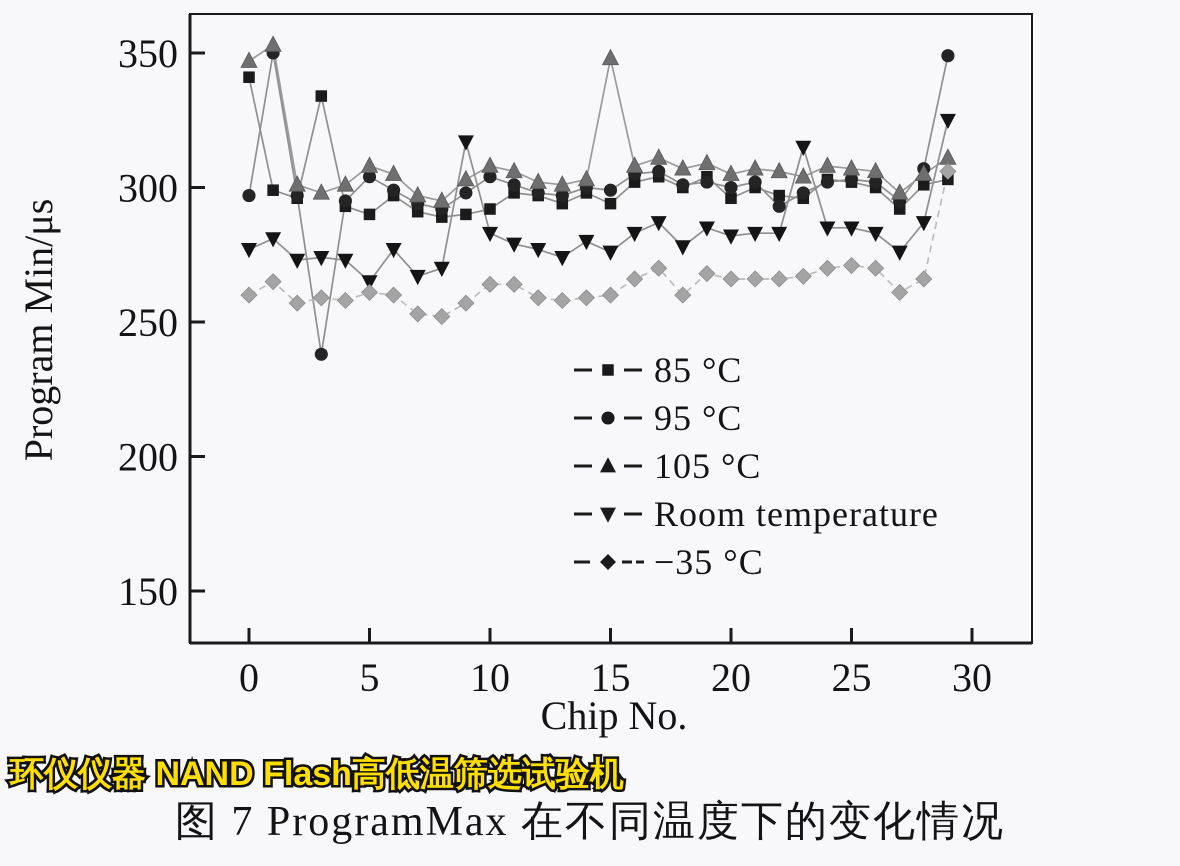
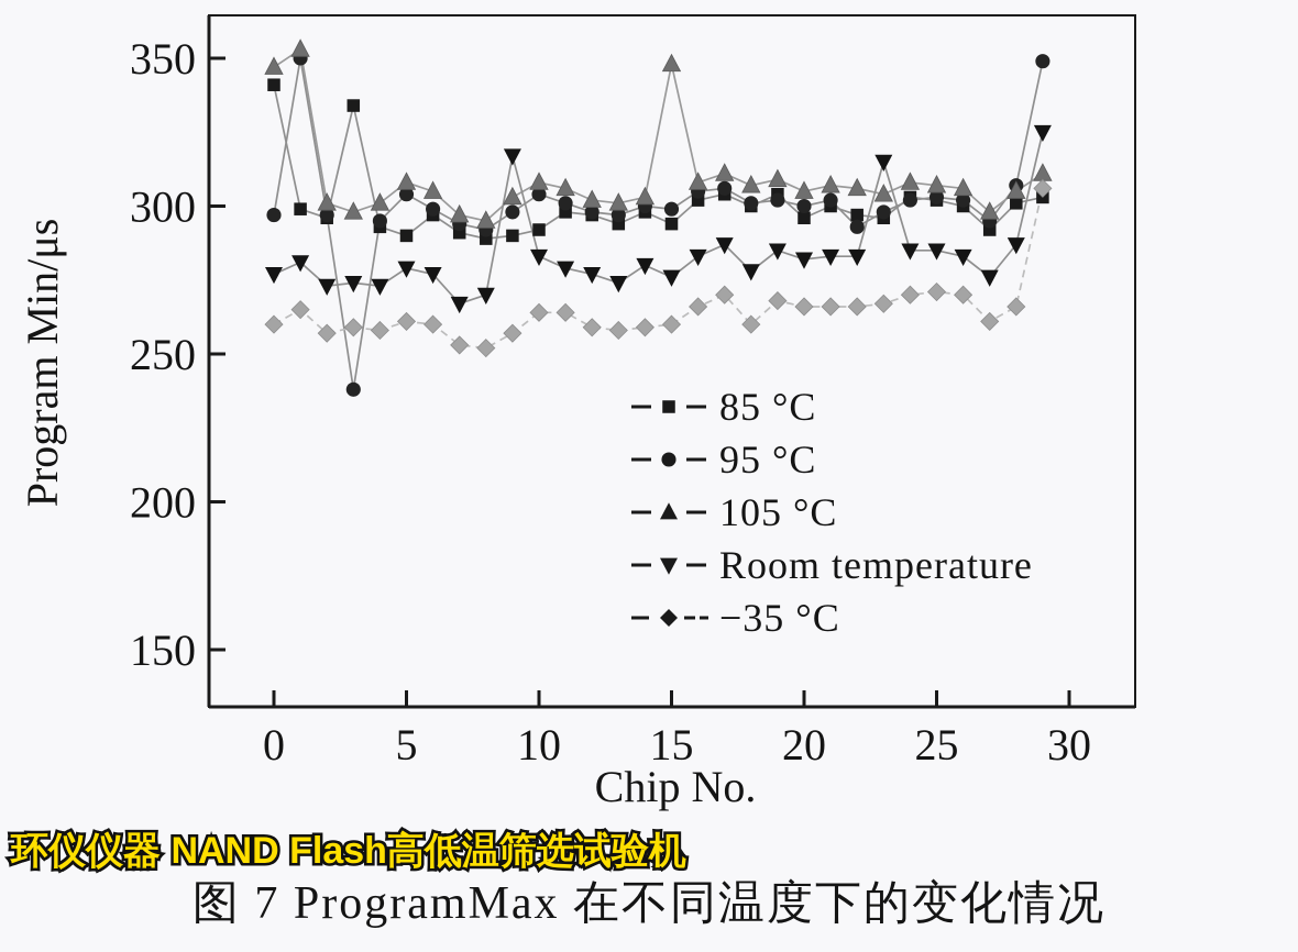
Room temperature/5: 265 -> 279
